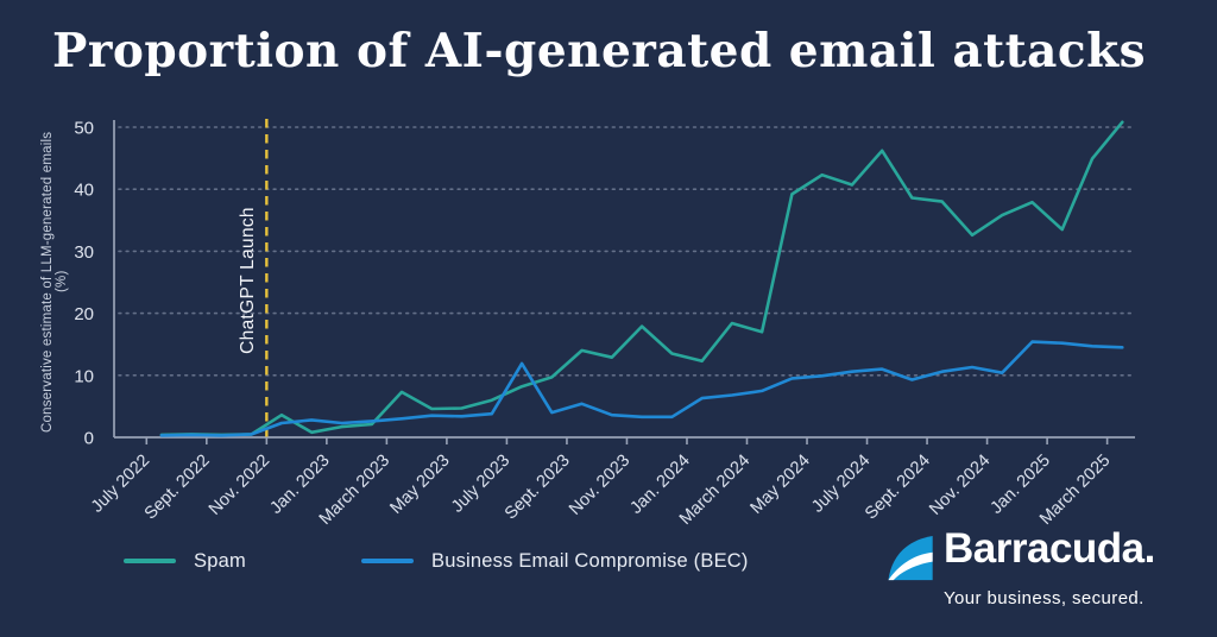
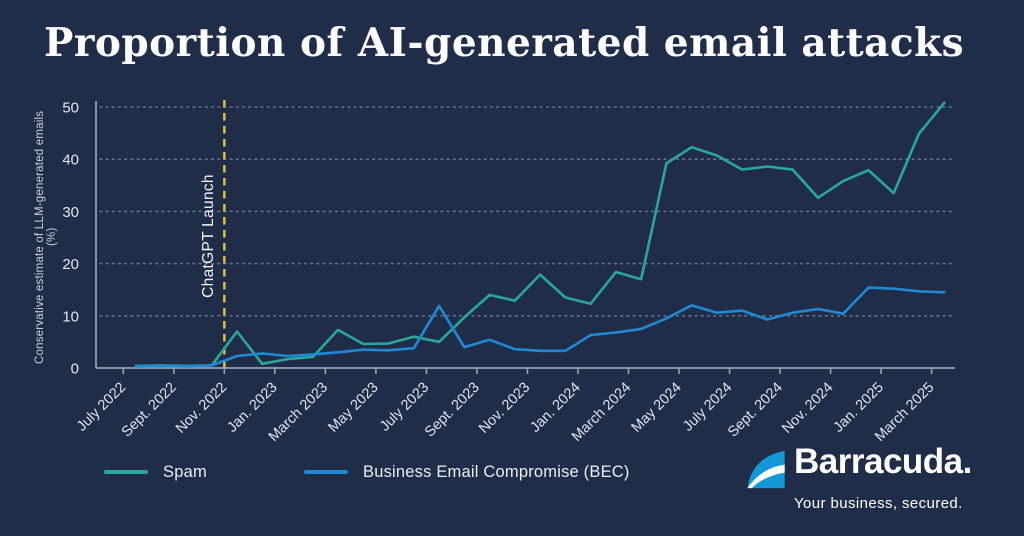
Spam/Nov. 2022: 4 -> 7
Spam/July 2023: 8 -> 5
Business Email Compromise (BEC)/May 2024: 10 -> 12
Spam/July 2024: 46 -> 38
